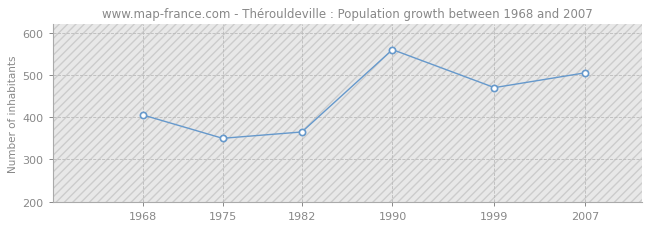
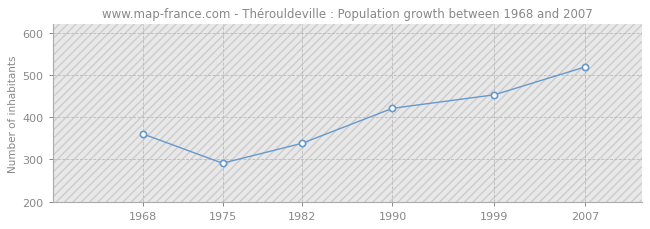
1968: 405 -> 360
1975: 350 -> 291
1982: 365 -> 338
1990: 560 -> 421
1999: 470 -> 453
2007: 505 -> 519
